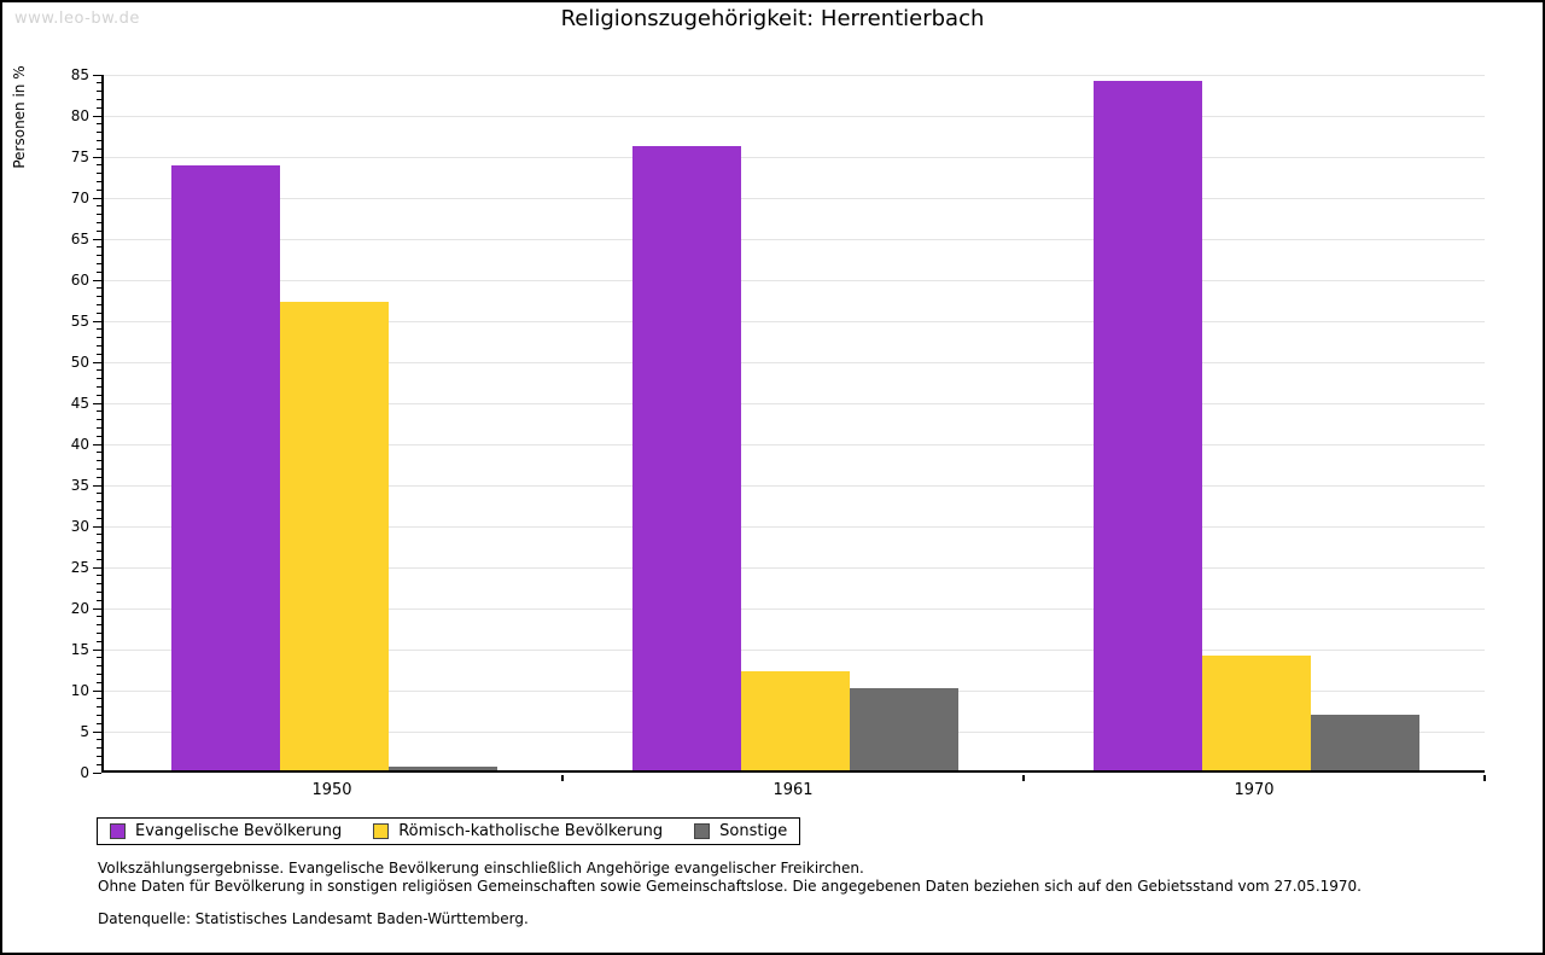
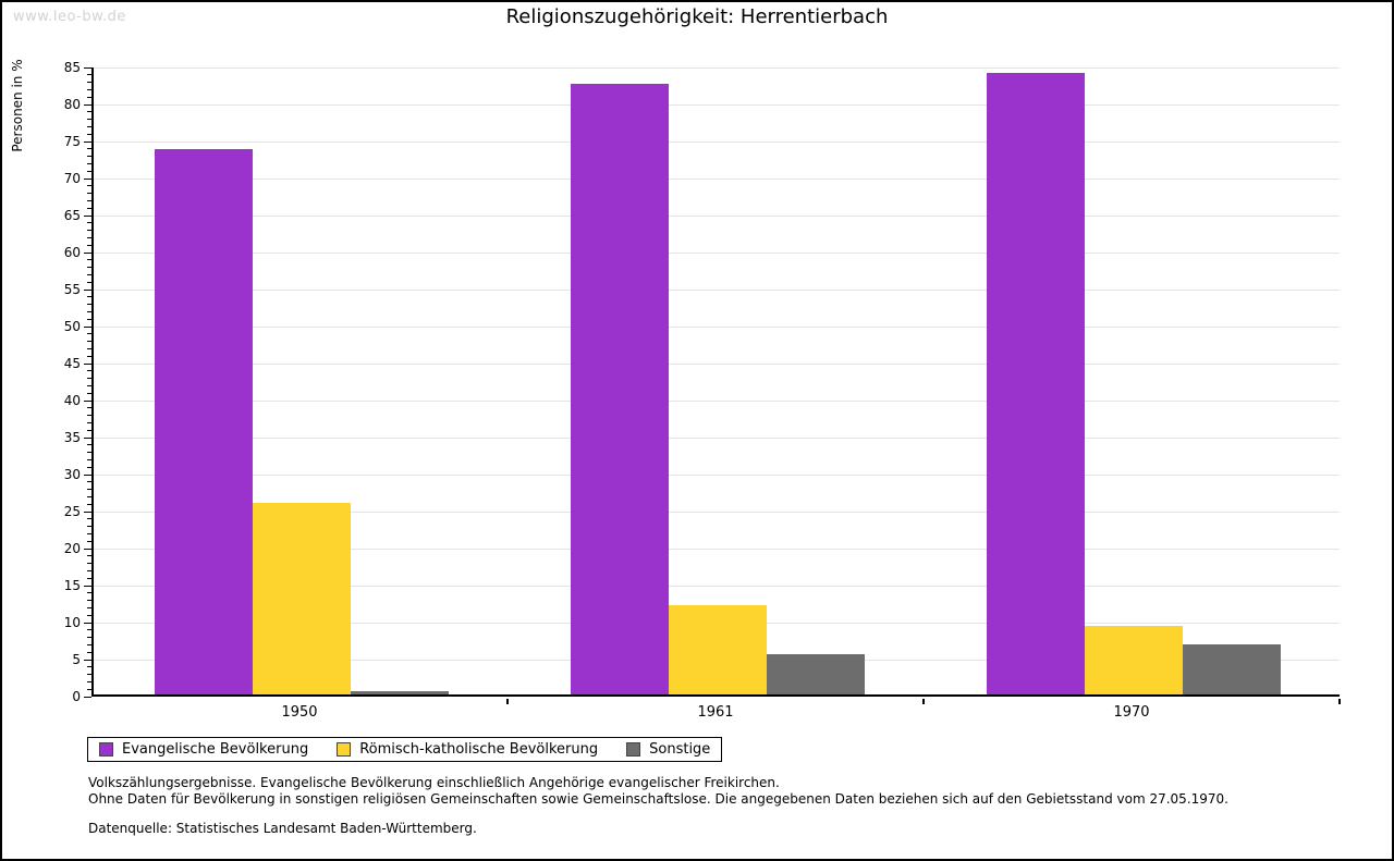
Römisch-katholische Bevölkerung/1950: 57 -> 26
Evangelische Bevölkerung/1961: 76 -> 82
Sonstige/1961: 10 -> 6
Römisch-katholische Bevölkerung/1970: 14 -> 9
